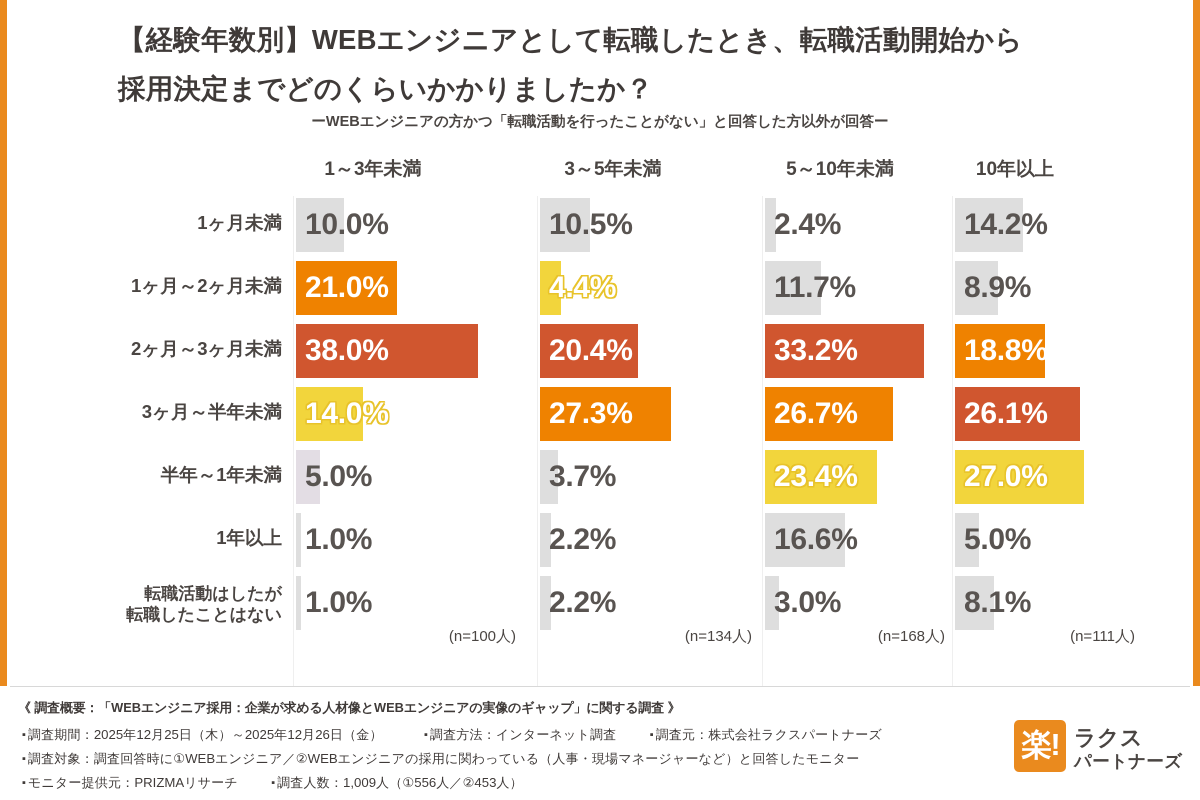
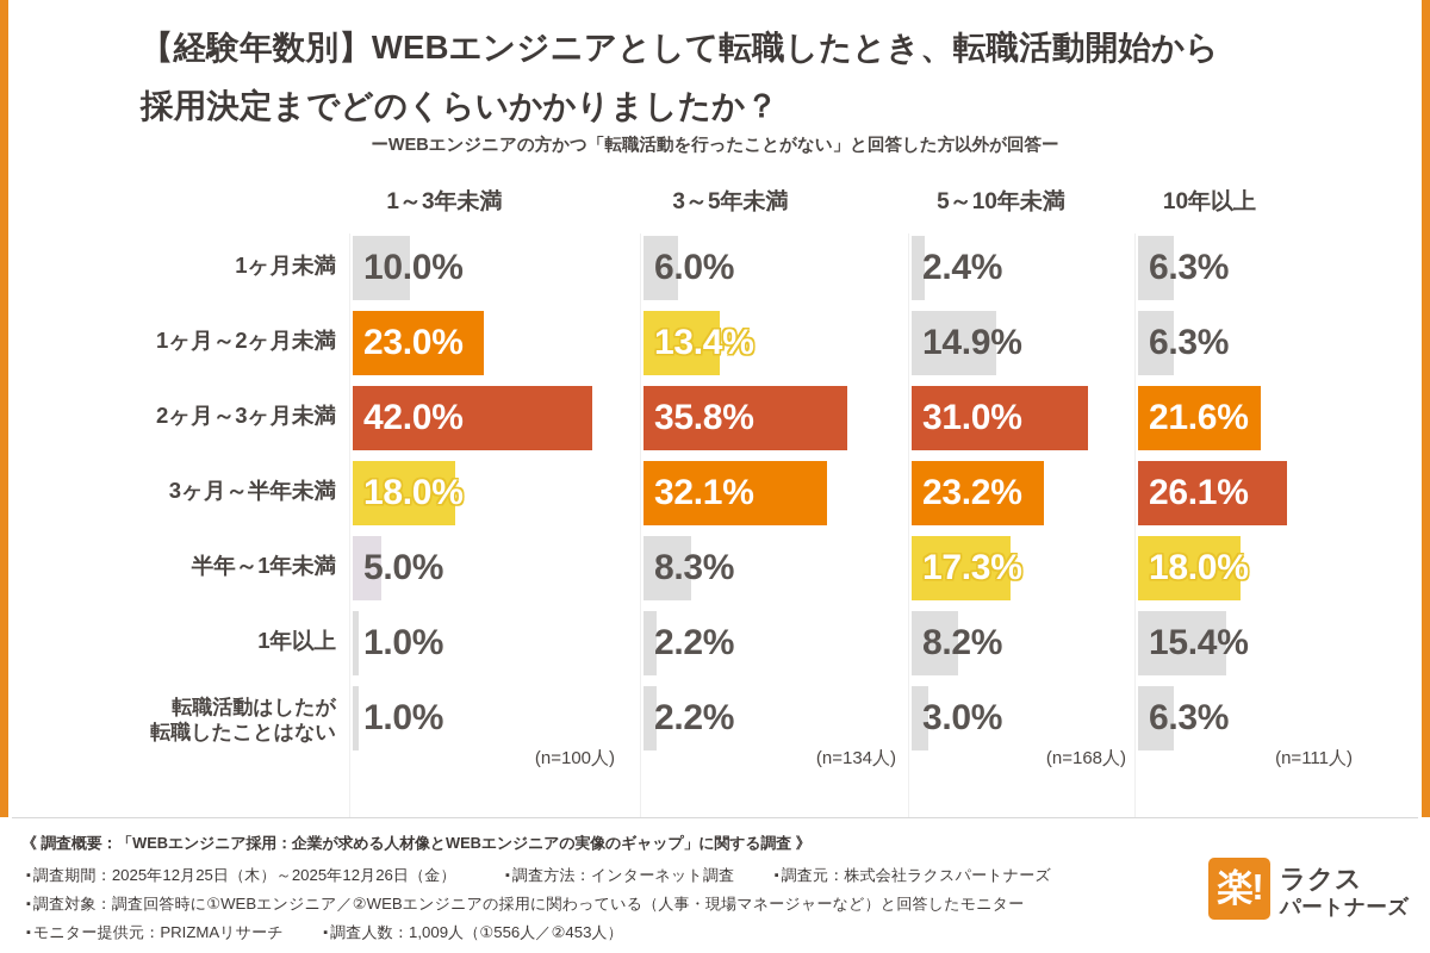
3～5年未満/1ヶ月未満: 10.5% -> 6.0%
10年以上/1ヶ月未満: 14.2% -> 6.3%
1～3年未満/1ヶ月～2ヶ月未満: 21.0% -> 23.0%
3～5年未満/1ヶ月～2ヶ月未満: 4.4% -> 13.4%
5～10年未満/1ヶ月～2ヶ月未満: 11.7% -> 14.9%
10年以上/1ヶ月～2ヶ月未満: 8.9% -> 6.3%
1～3年未満/2ヶ月～3ヶ月未満: 38.0% -> 42.0%
3～5年未満/2ヶ月～3ヶ月未満: 20.4% -> 35.8%
5～10年未満/2ヶ月～3ヶ月未満: 33.2% -> 31.0%
10年以上/2ヶ月～3ヶ月未満: 18.8% -> 21.6%
1～3年未満/3ヶ月～半年未満: 14.0% -> 18.0%
3～5年未満/3ヶ月～半年未満: 27.3% -> 32.1%
5～10年未満/3ヶ月～半年未満: 26.7% -> 23.2%
3～5年未満/半年～1年未満: 3.7% -> 8.3%
5～10年未満/半年～1年未満: 23.4% -> 17.3%
10年以上/半年～1年未満: 27.0% -> 18.0%
5～10年未満/1年以上: 16.6% -> 8.2%
10年以上/1年以上: 5.0% -> 15.4%
10年以上/転職活動はしたが 転職したことはない: 8.1% -> 6.3%
